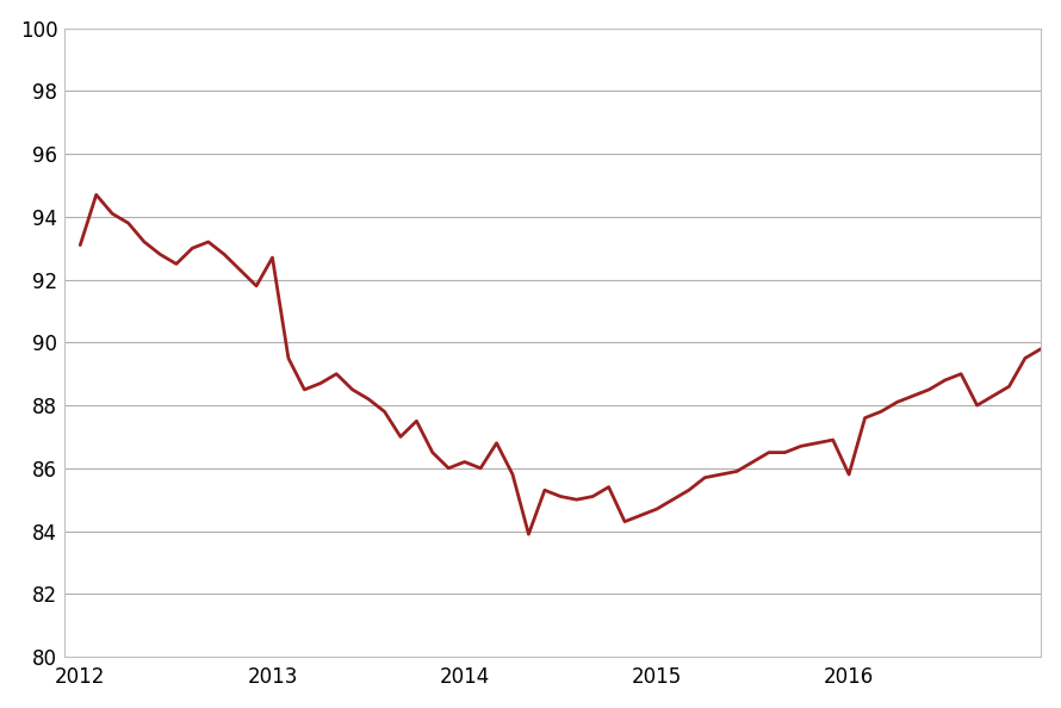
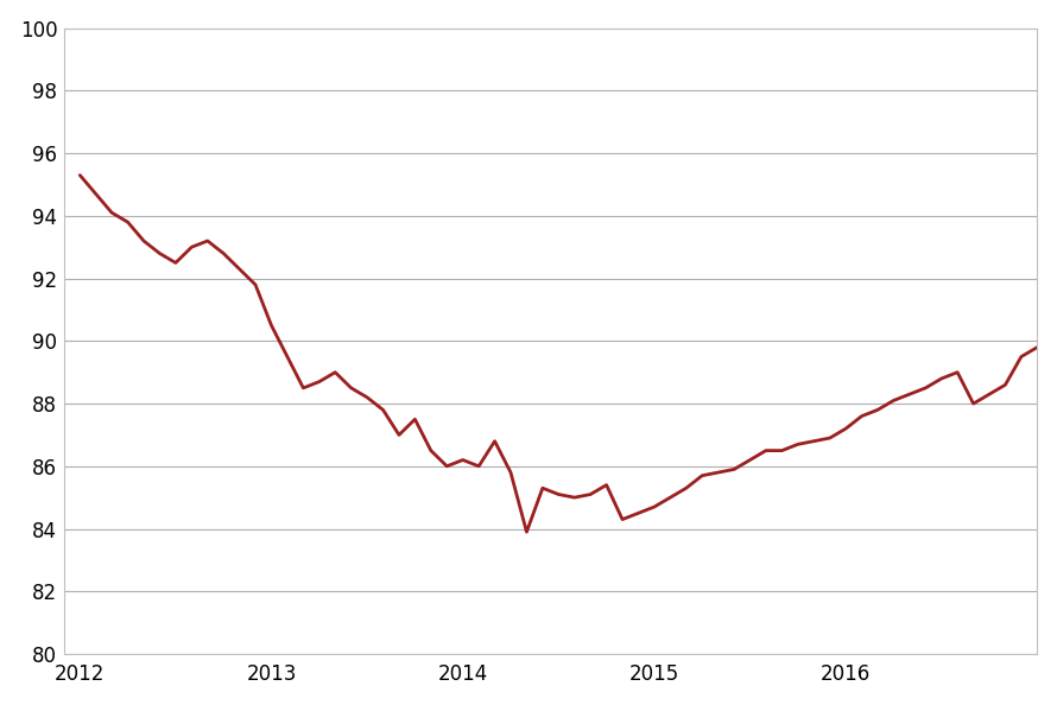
2012: 93.1 -> 95.3
2013: 92.7 -> 90.5
2016: 85.8 -> 87.2
